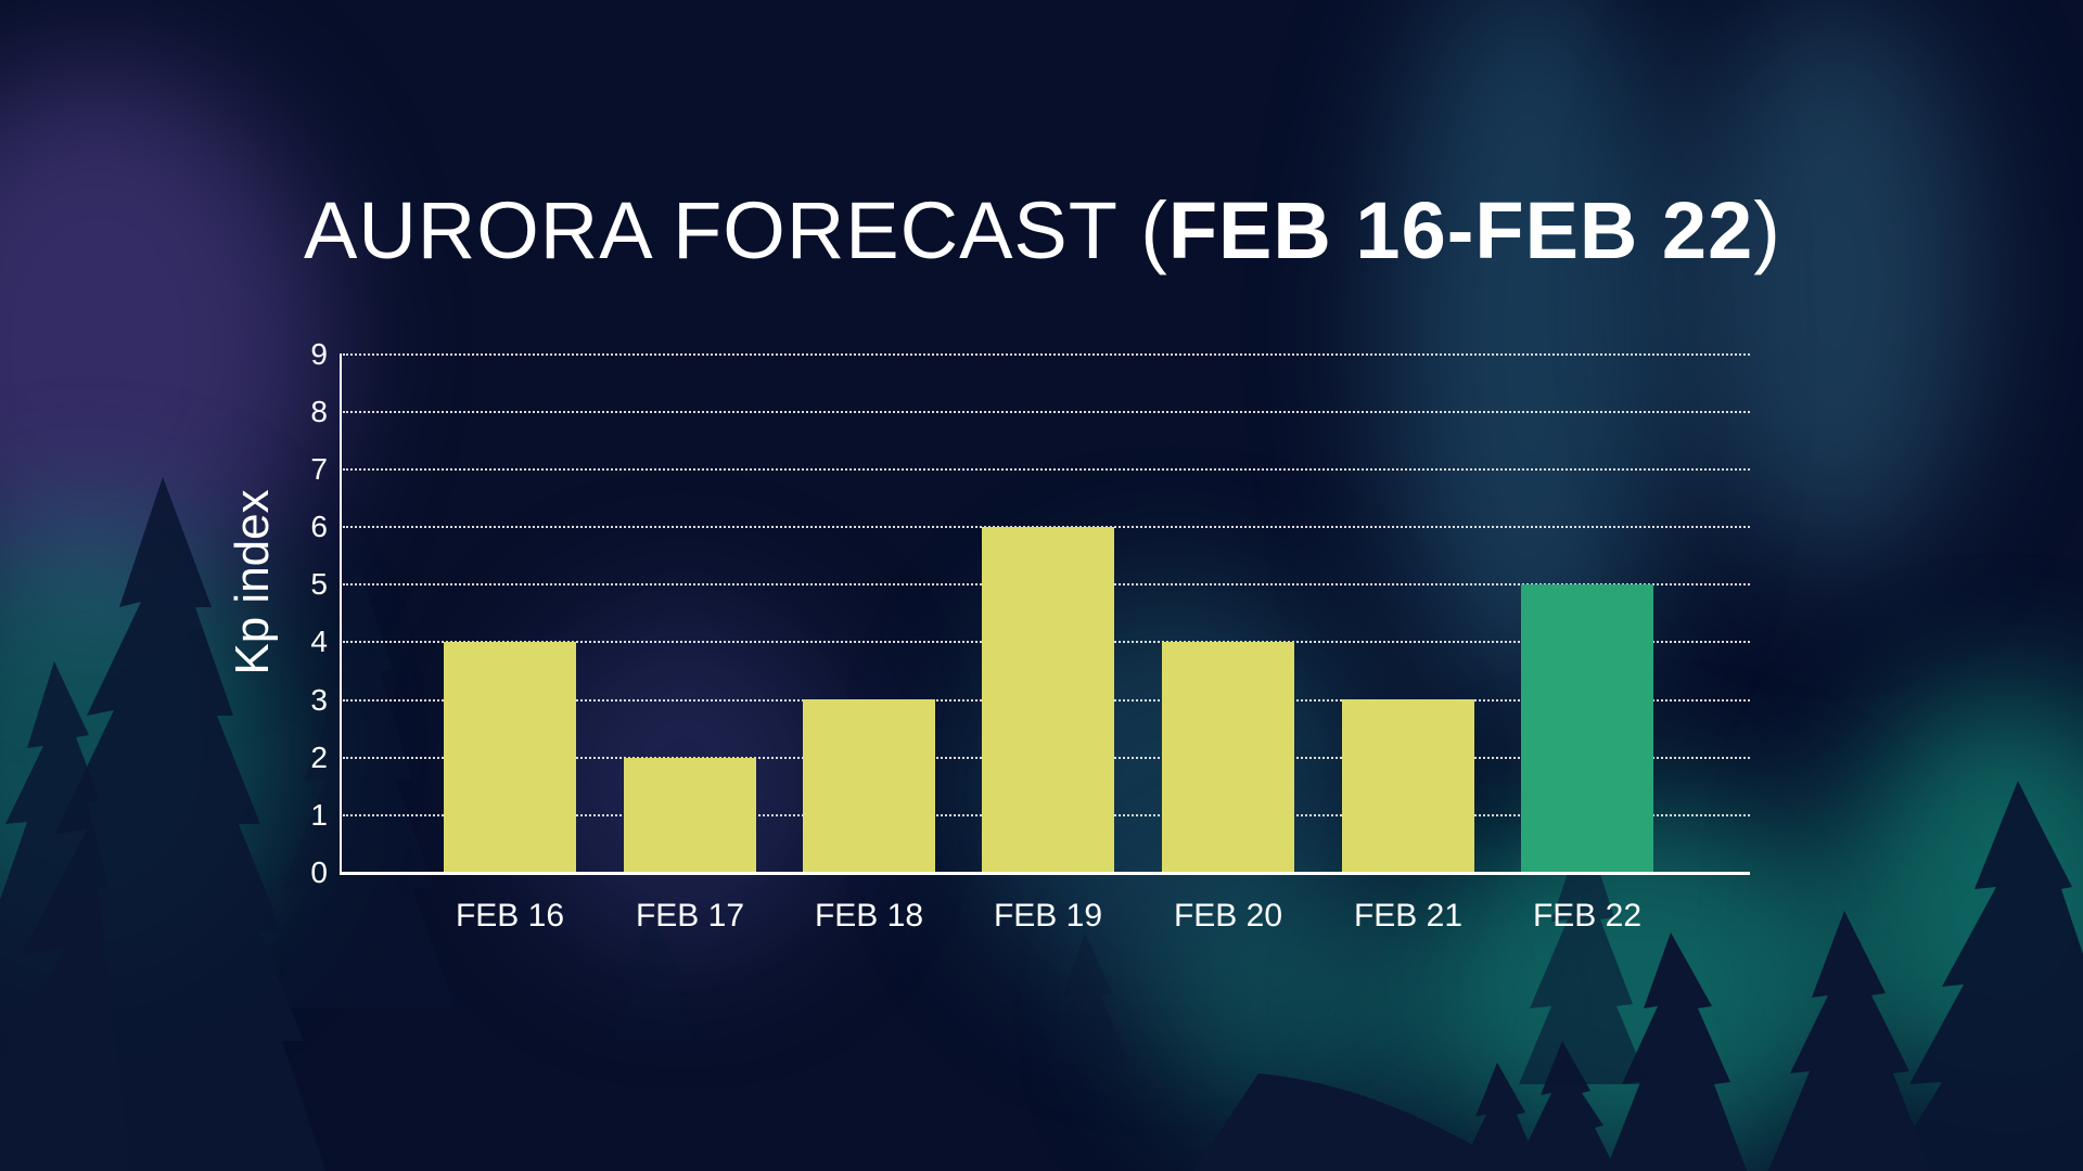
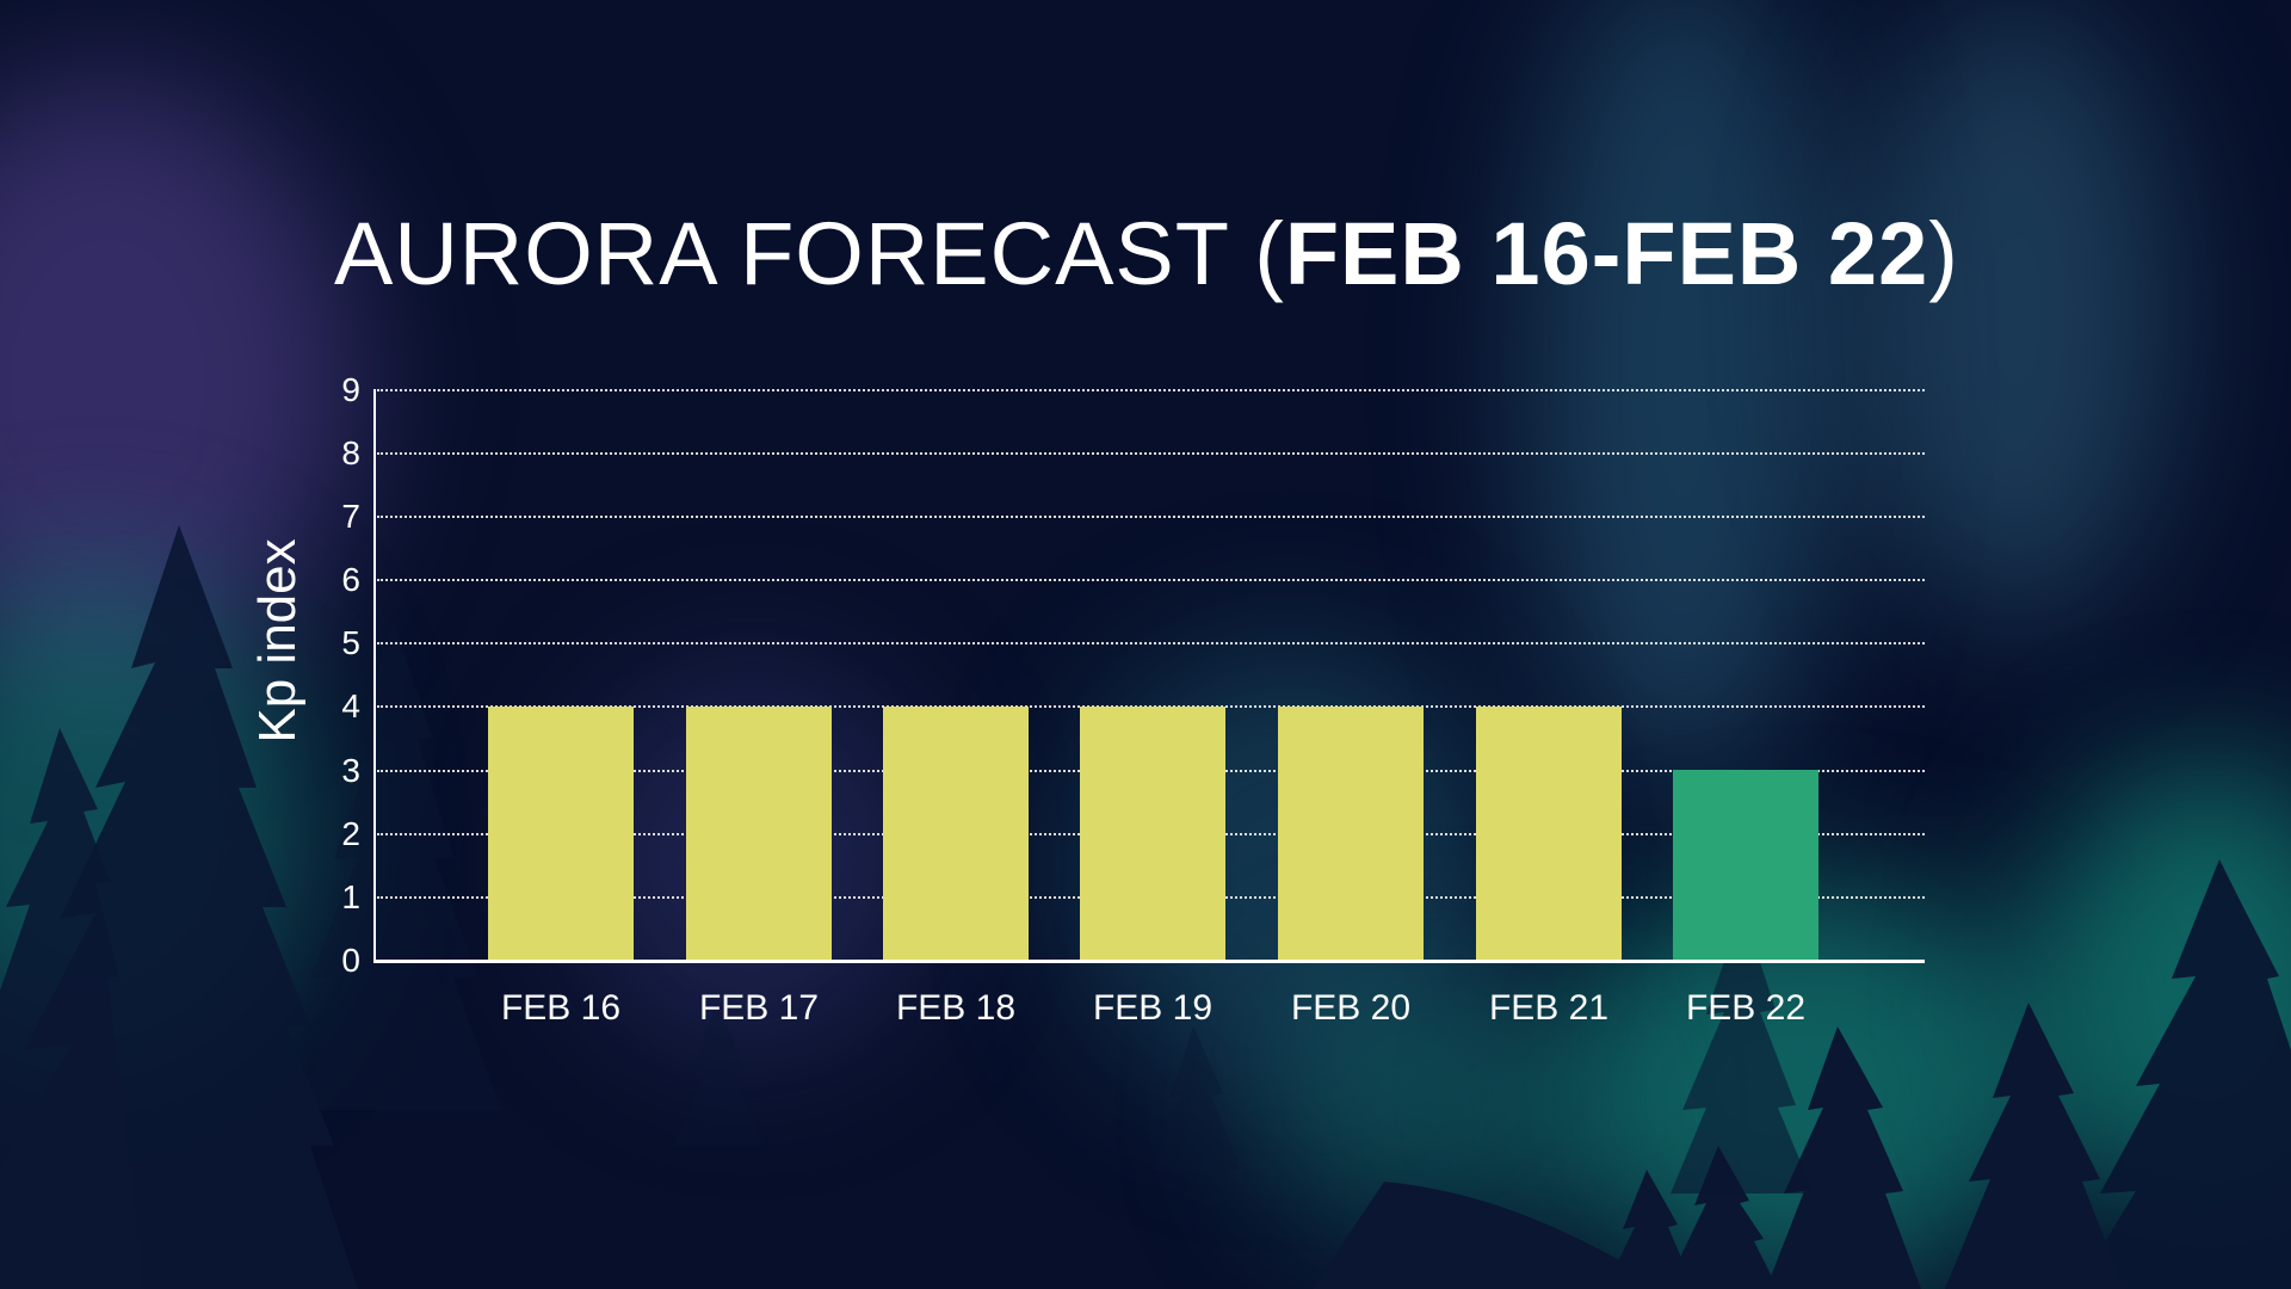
FEB 17: 2 -> 4
FEB 18: 3 -> 4
FEB 19: 6 -> 4
FEB 21: 3 -> 4
FEB 22: 5 -> 3
